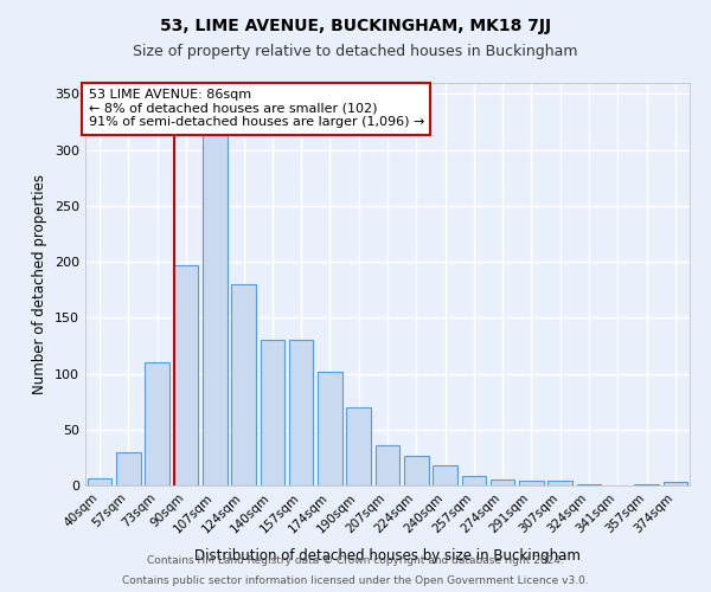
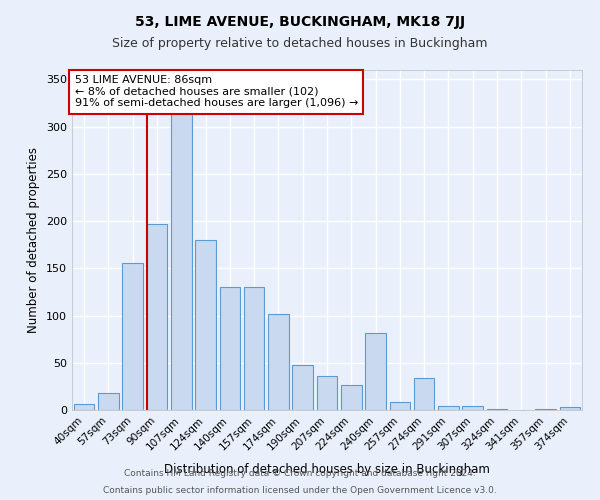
57sqm: 30 -> 18
73sqm: 110 -> 156
190sqm: 70 -> 48
240sqm: 18 -> 82
274sqm: 5 -> 34
